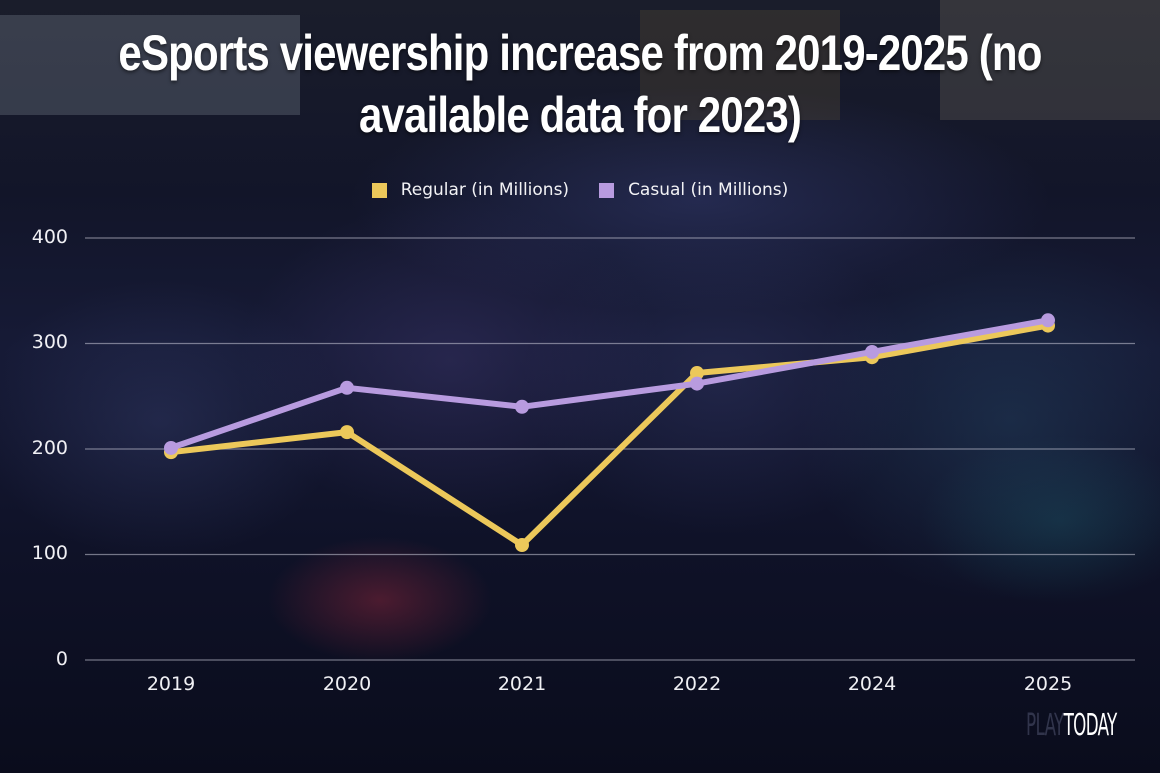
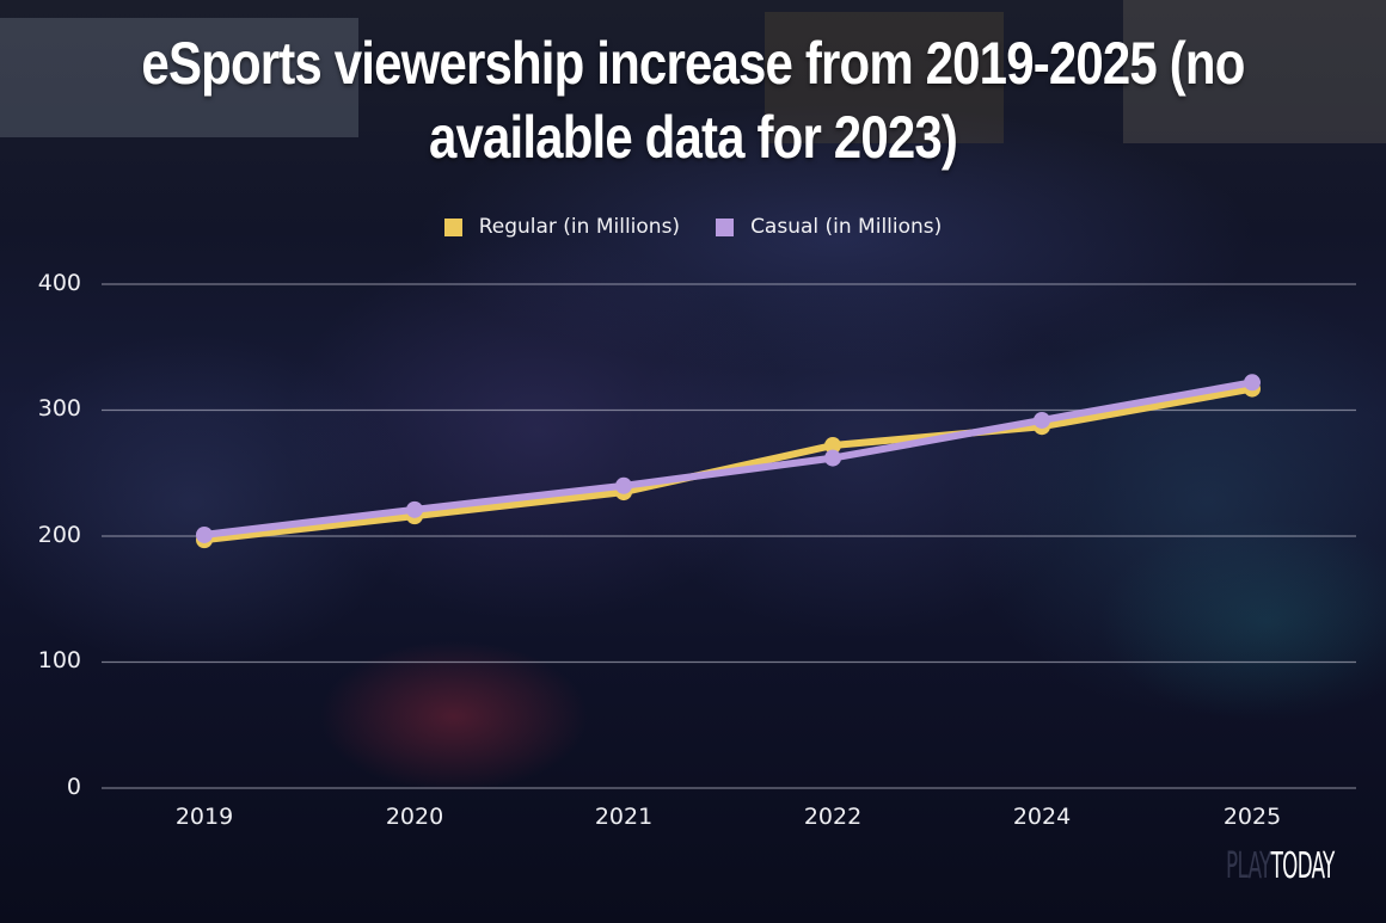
Casual (in Millions)/2020: 258 -> 221
Regular (in Millions)/2021: 109 -> 235
